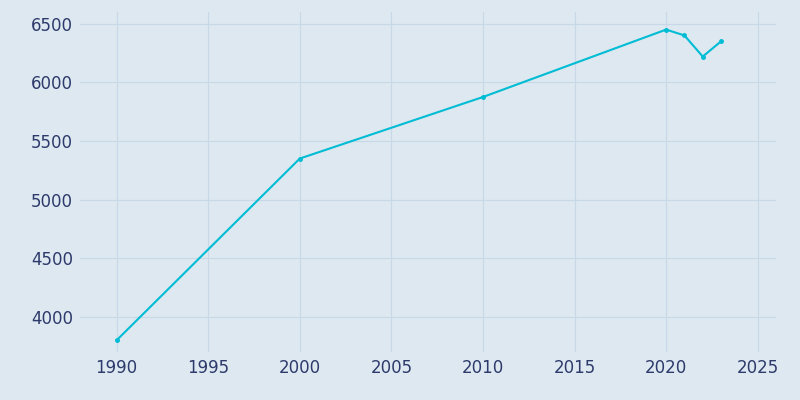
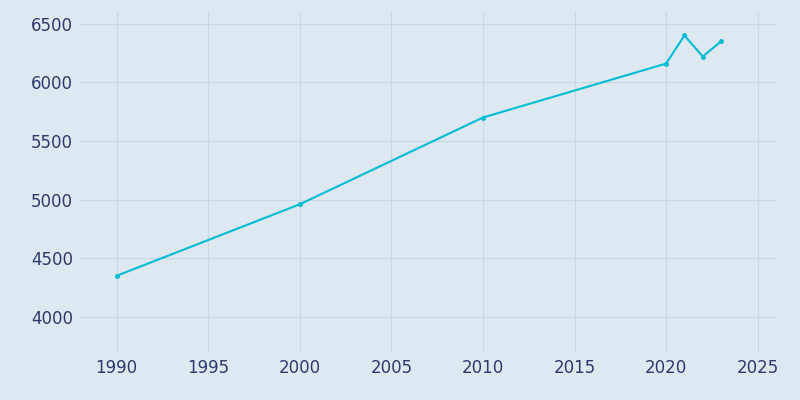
1990: 3800 -> 4350
2000: 5350 -> 4960
2010: 5880 -> 5700
2020: 6450 -> 6160
